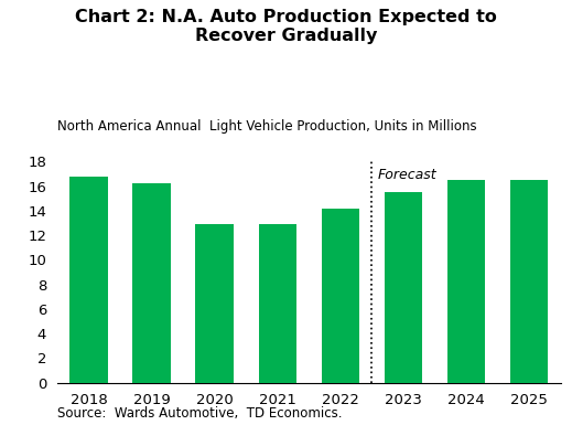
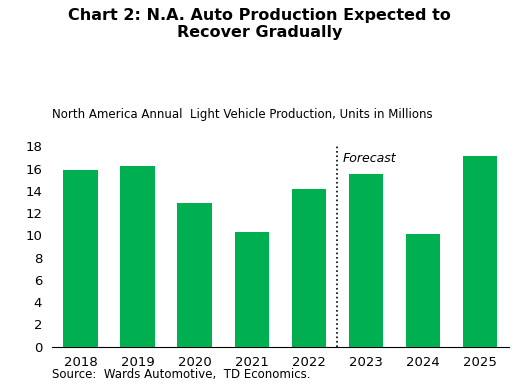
2018: 16.8 -> 15.9
2021: 12.9 -> 10.3
2024: 16.5 -> 10.1
2025: 16.5 -> 17.1
